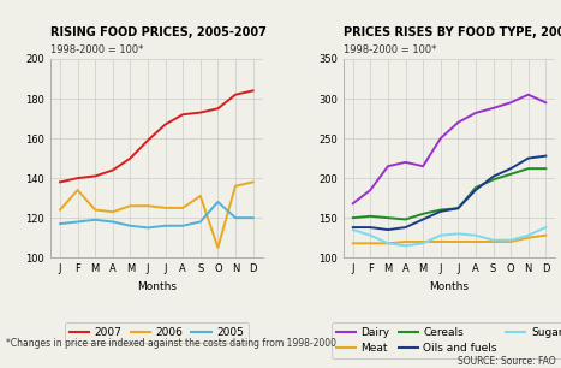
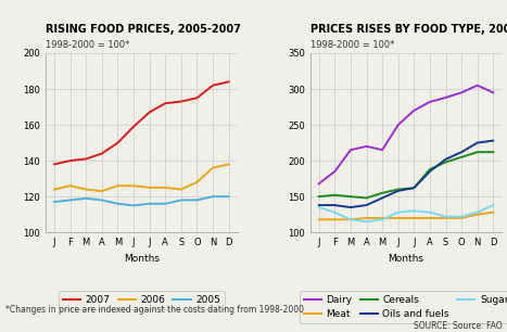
RISING FOOD PRICES, 2005-2007/2006/F: 134 -> 126
RISING FOOD PRICES, 2005-2007/2006/S: 131 -> 124
RISING FOOD PRICES, 2005-2007/2006/O: 105 -> 128
RISING FOOD PRICES, 2005-2007/2005/O: 128 -> 118
